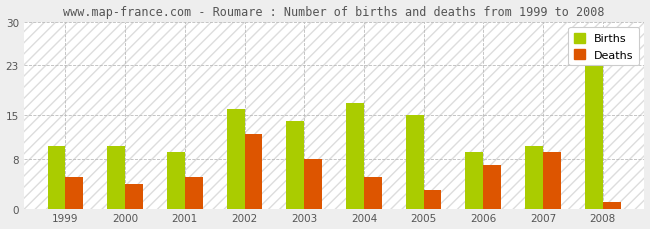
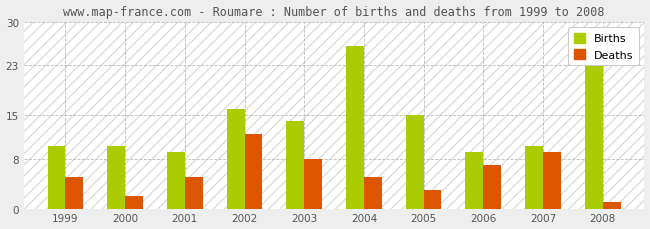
Deaths/2000: 4 -> 2
Births/2004: 17 -> 26
